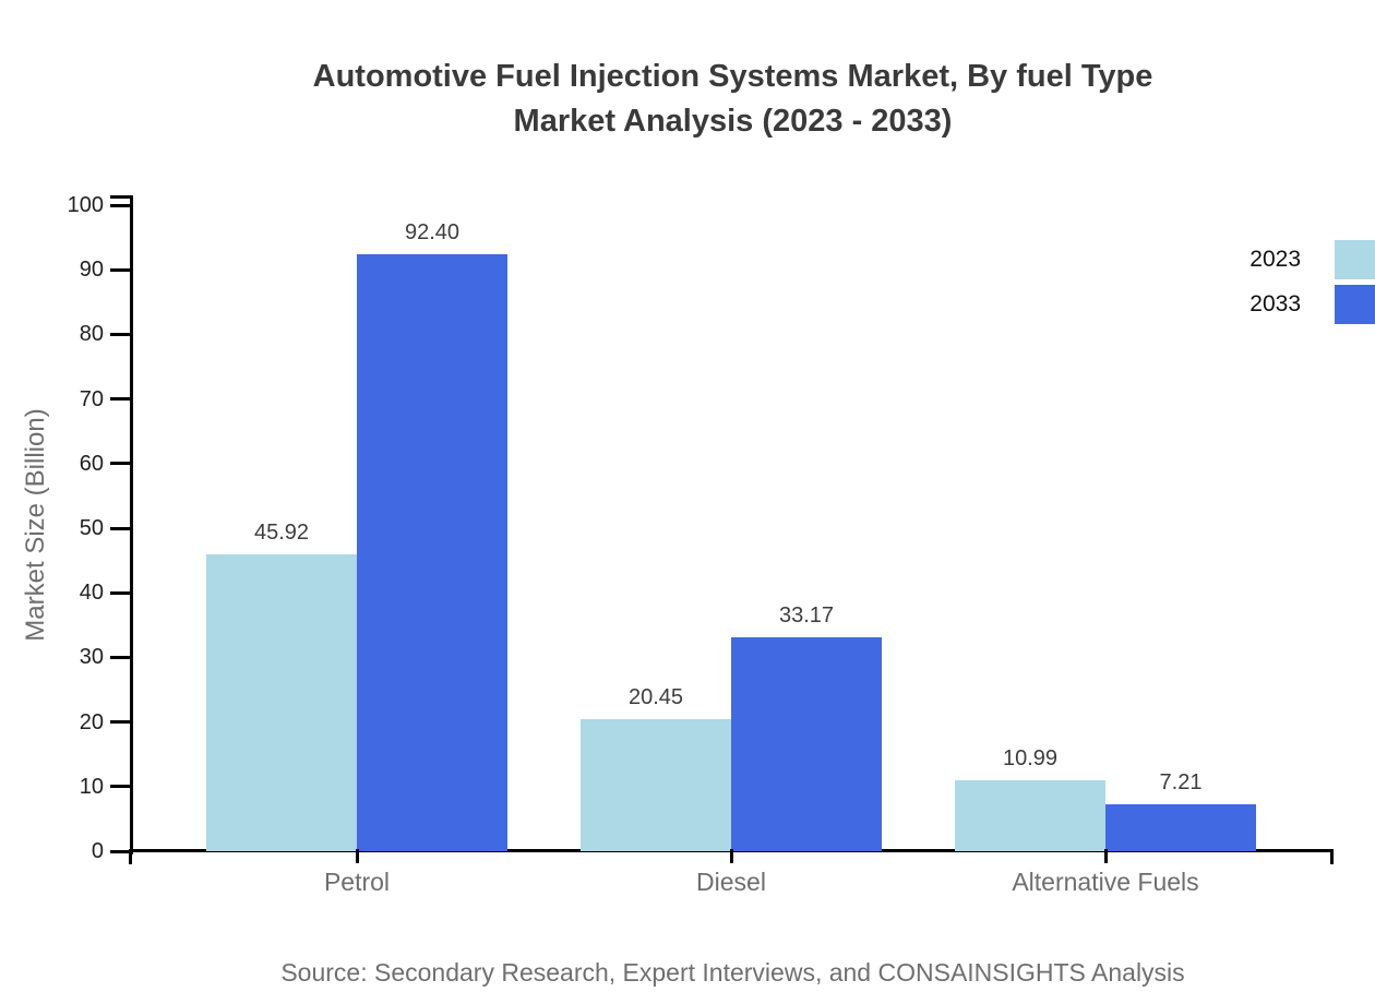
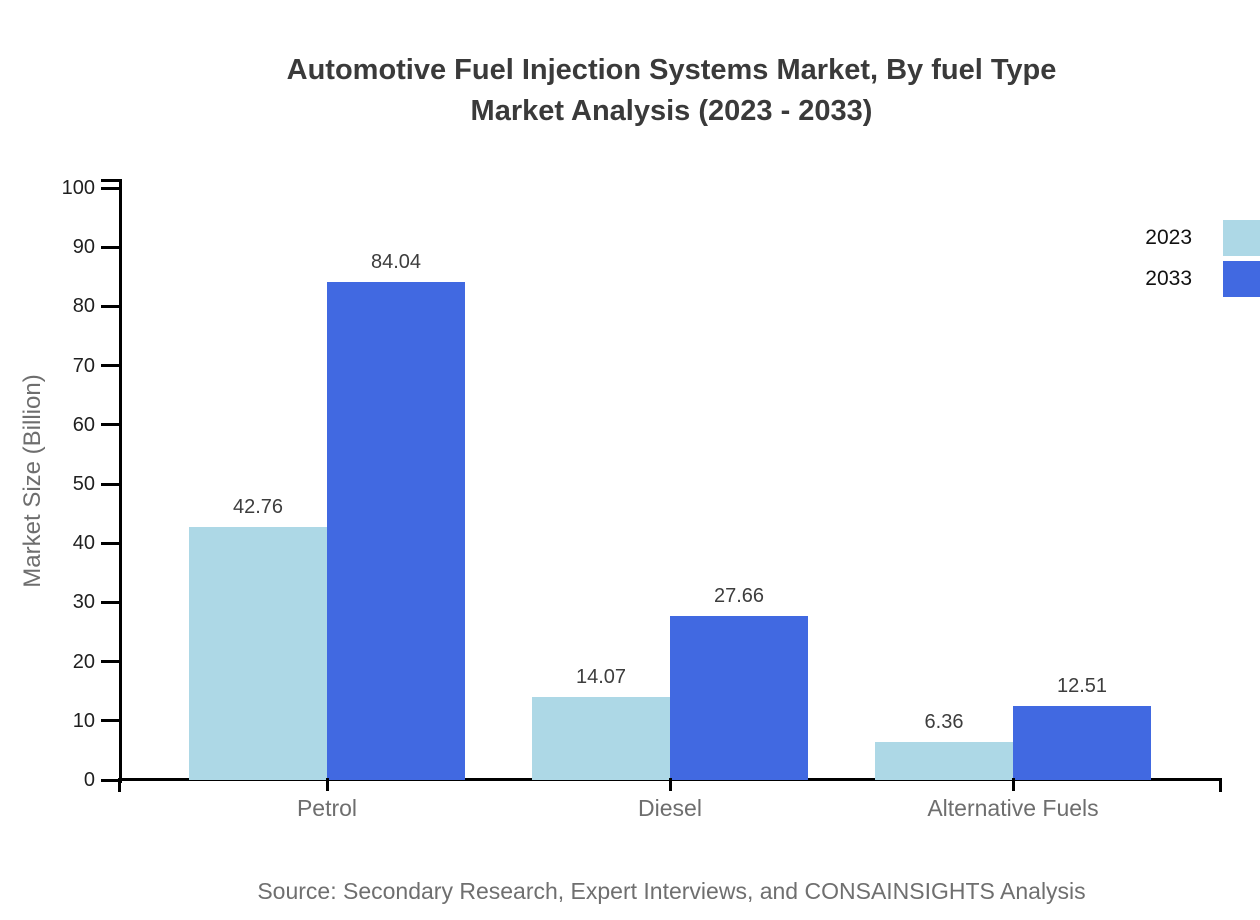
2023/Petrol: 45.92 -> 42.76
2033/Petrol: 92.40 -> 84.04
2023/Diesel: 20.45 -> 14.07
2033/Diesel: 33.17 -> 27.66
2023/Alternative Fuels: 10.99 -> 6.36
2033/Alternative Fuels: 7.21 -> 12.51
